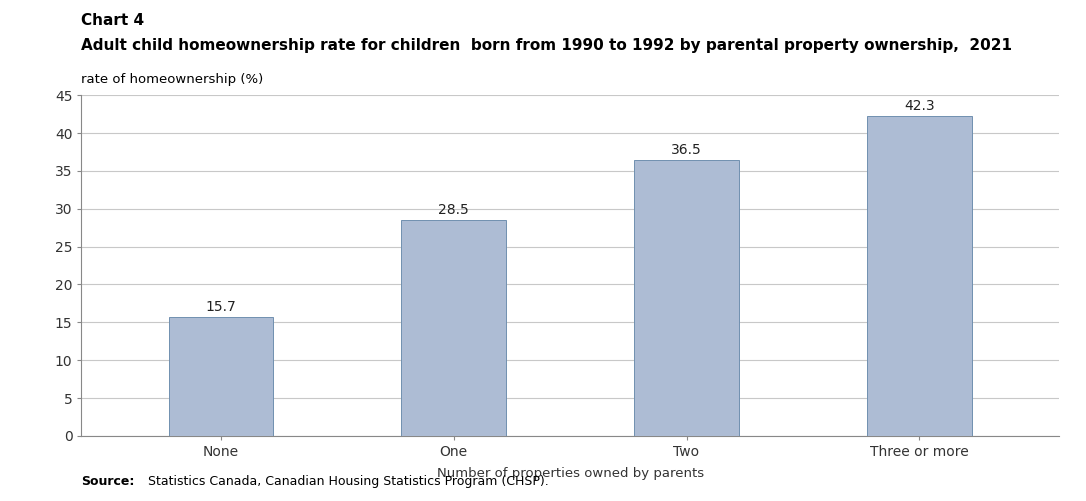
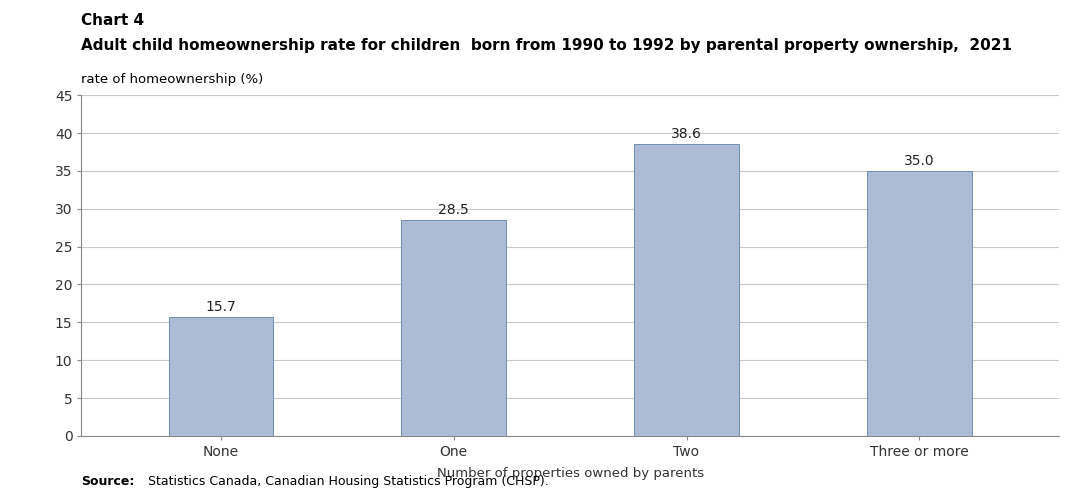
Two: 36.5 -> 38.6
Three or more: 42.3 -> 35.0
